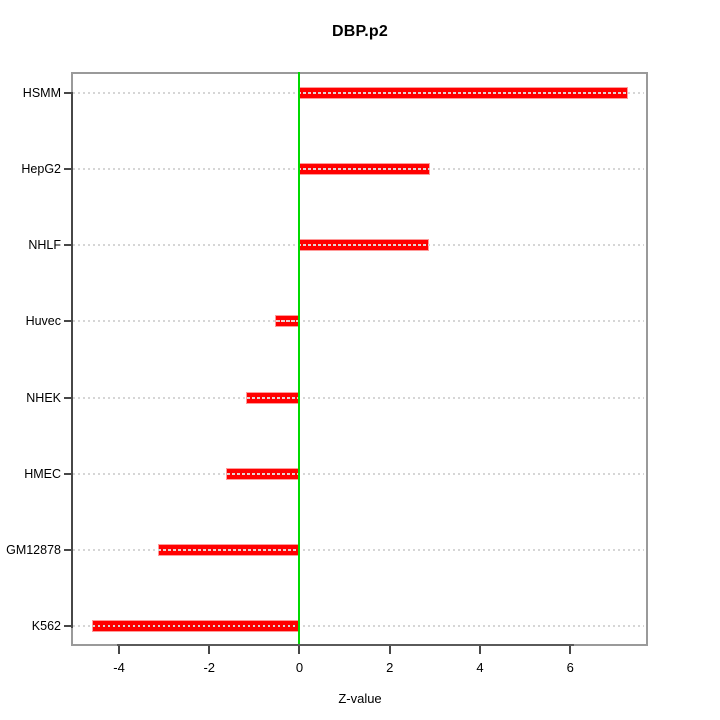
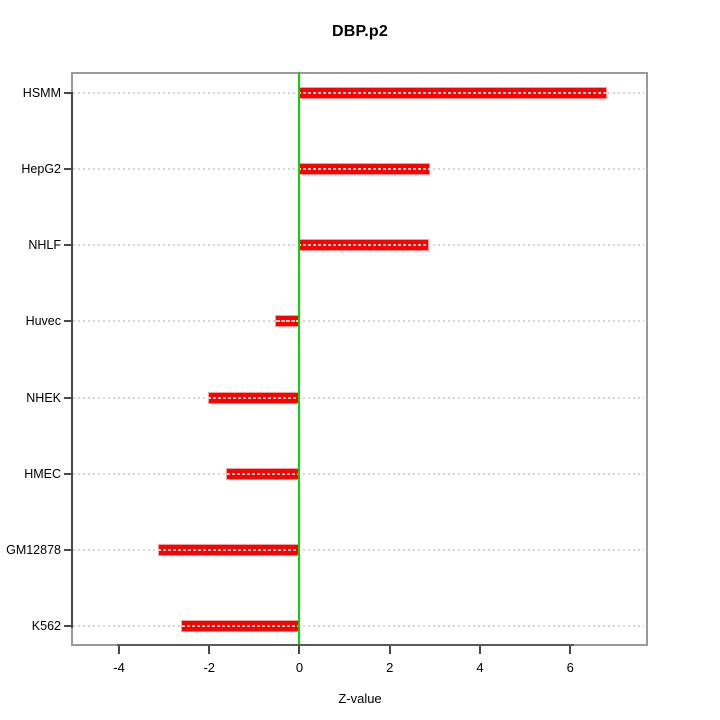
HSMM: 7.2 -> 6.8
NHEK: -1.2 -> -2.0
K562: -4.6 -> -2.6
